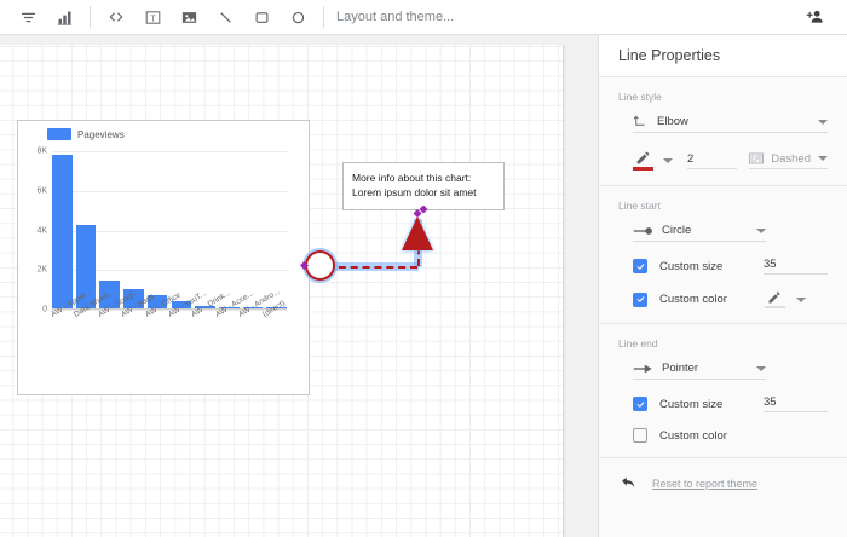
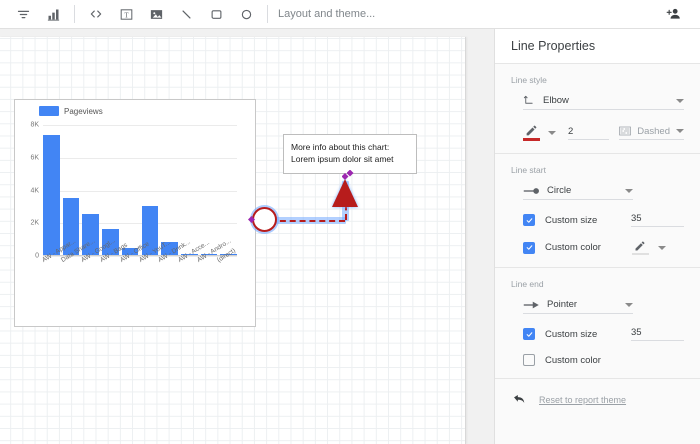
AW - Appar...: 7.8K -> 7.3K
Data Share...: 4.2K -> 3.5K
AW - Googl...: 1.4K -> 2.5K
AW - Bags: 1.0K -> 1.6K
AW - Office: 0.7K -> 0.4K
AW - YouT...: 0.4K -> 3.0K
AW - Drink...: 0.1K -> 0.8K
